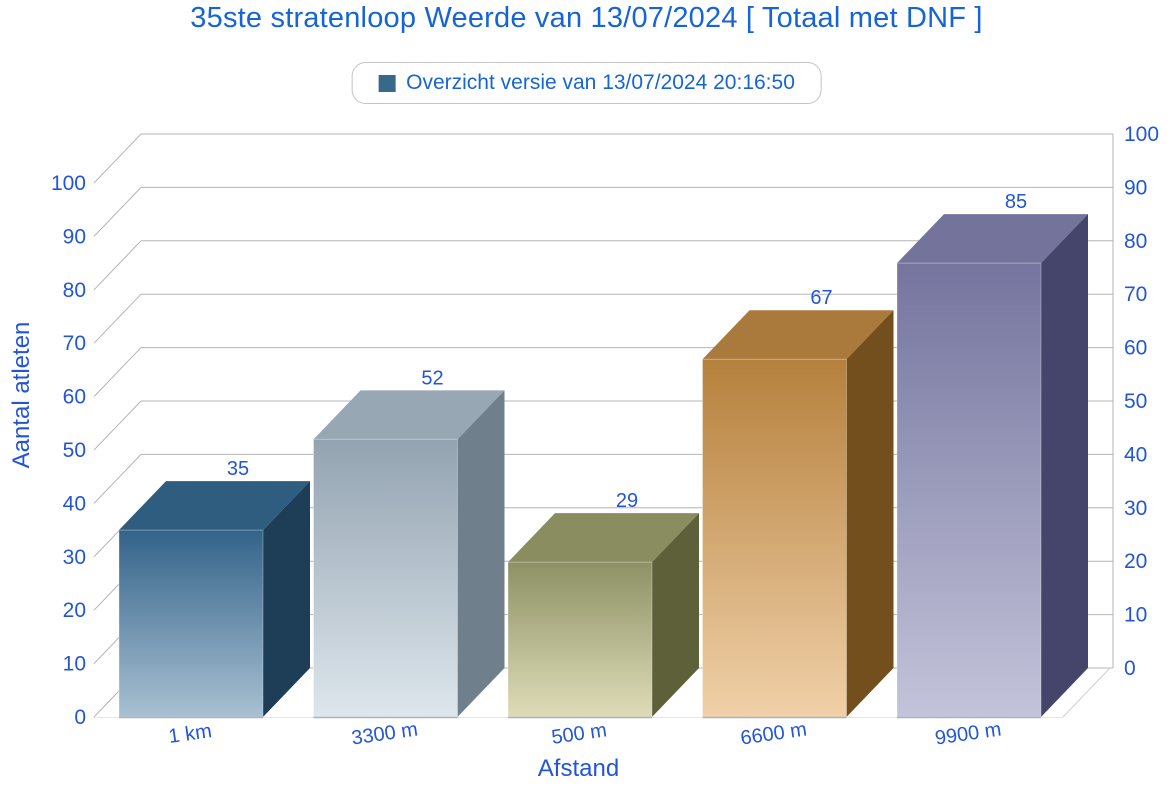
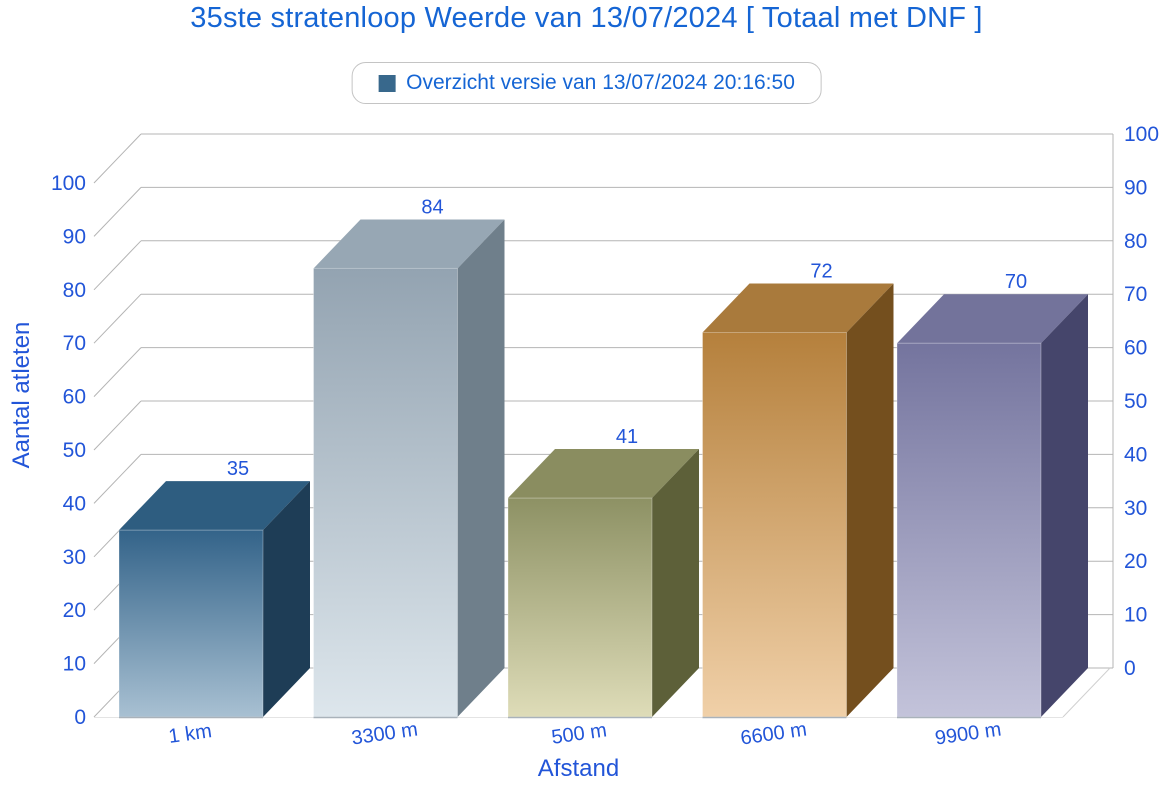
3300 m: 52 -> 84
500 m: 29 -> 41
6600 m: 67 -> 72
9900 m: 85 -> 70
